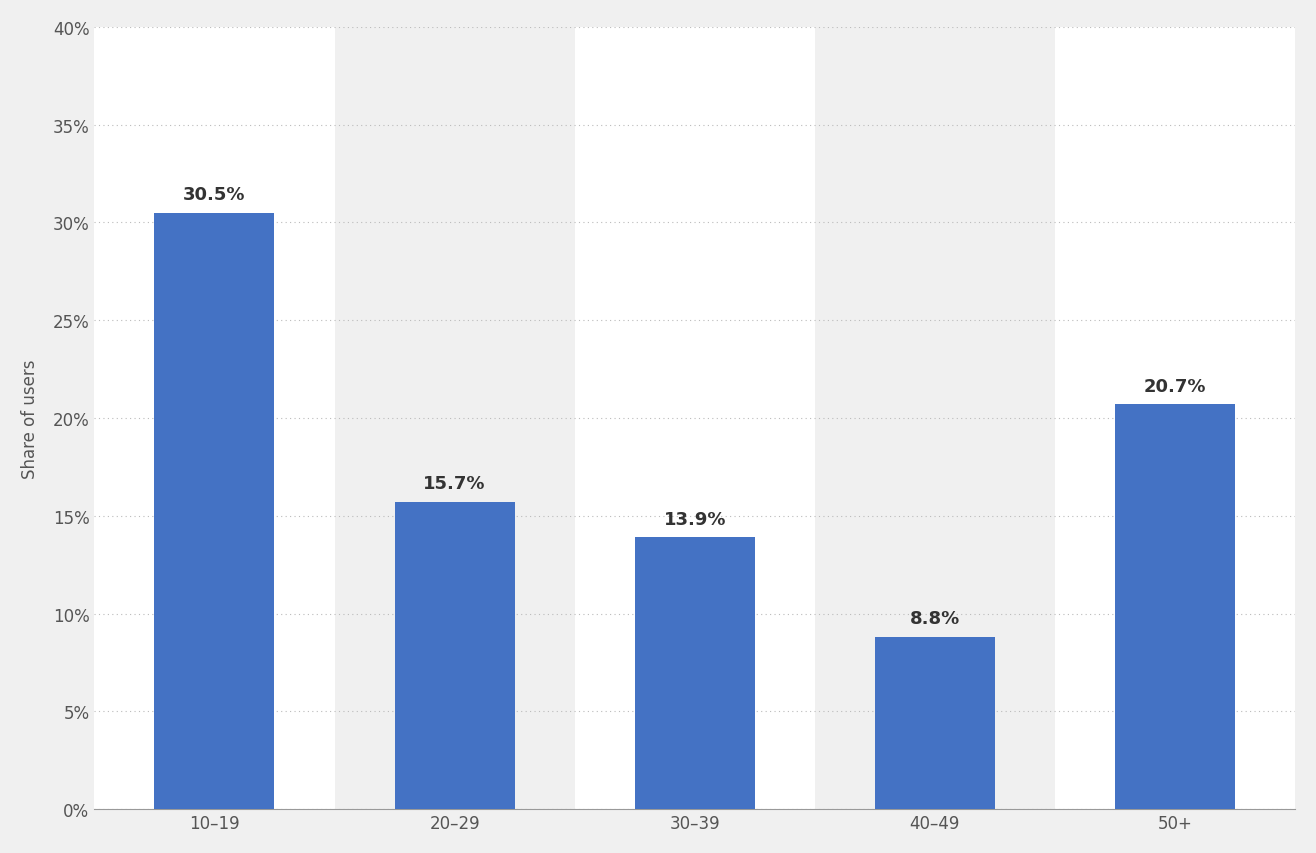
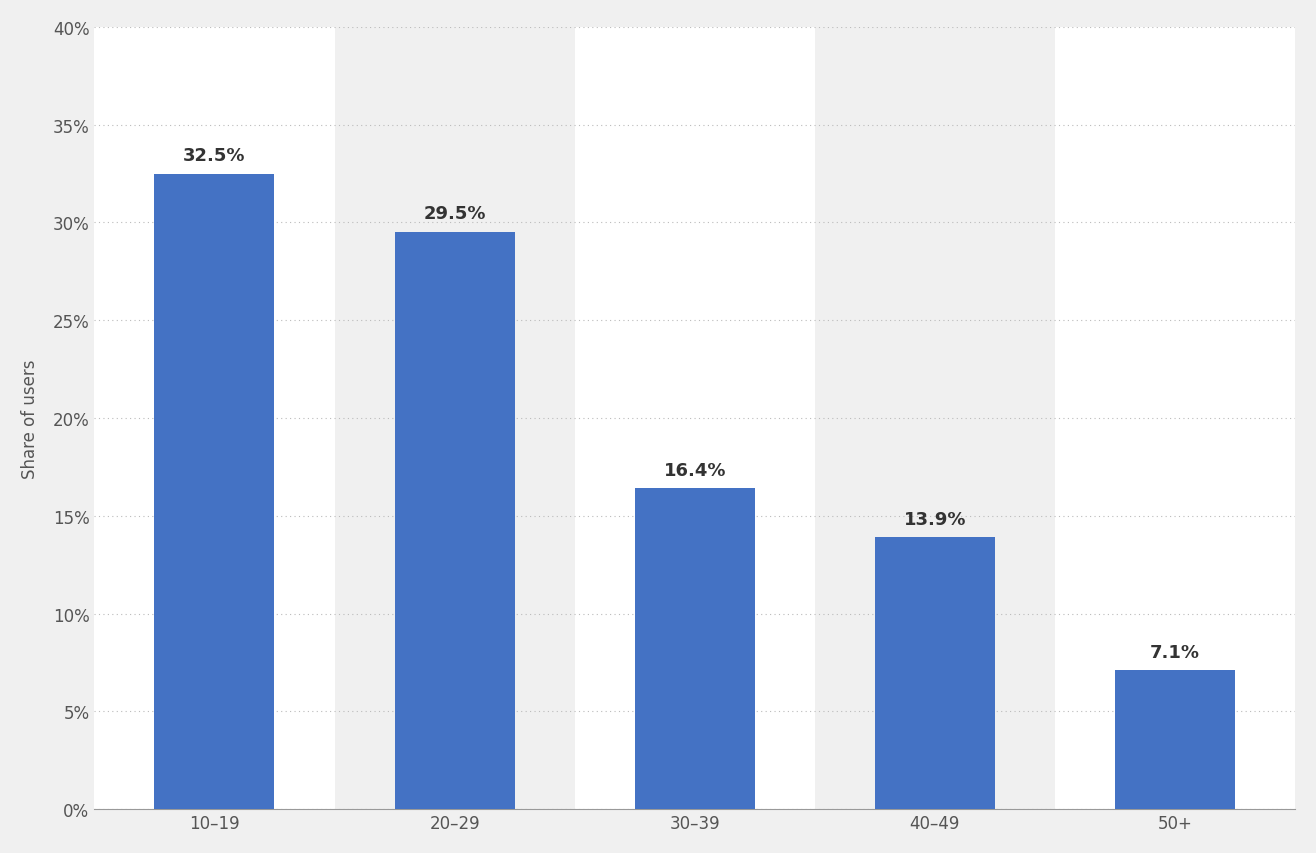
10–19: 30.5% -> 32.5%
20–29: 15.7% -> 29.5%
30–39: 13.9% -> 16.4%
40–49: 8.8% -> 13.9%
50+: 20.7% -> 7.1%
